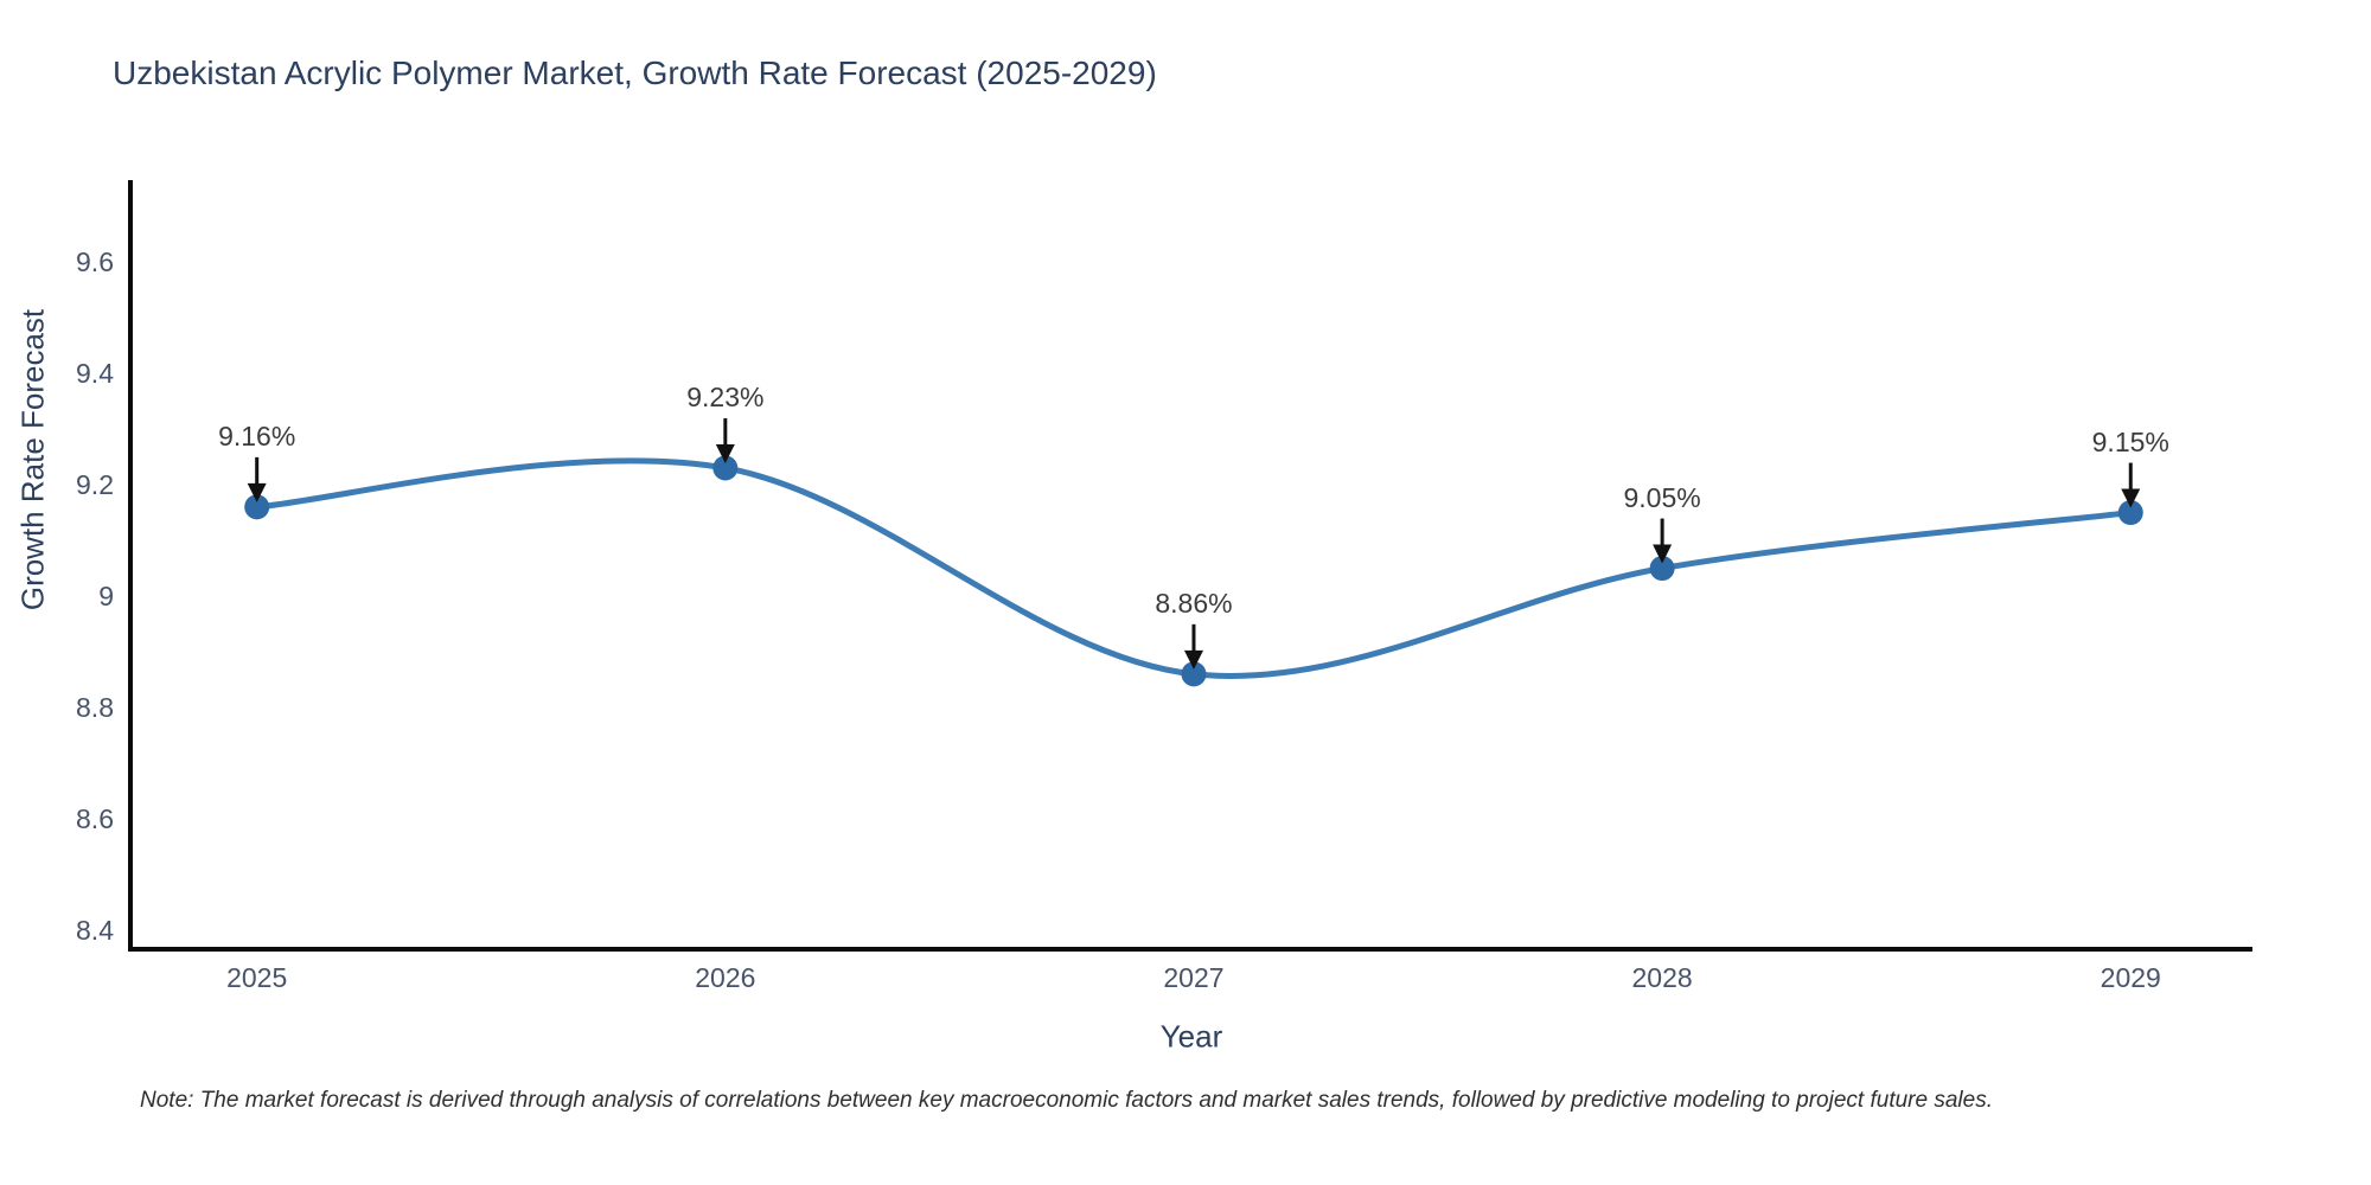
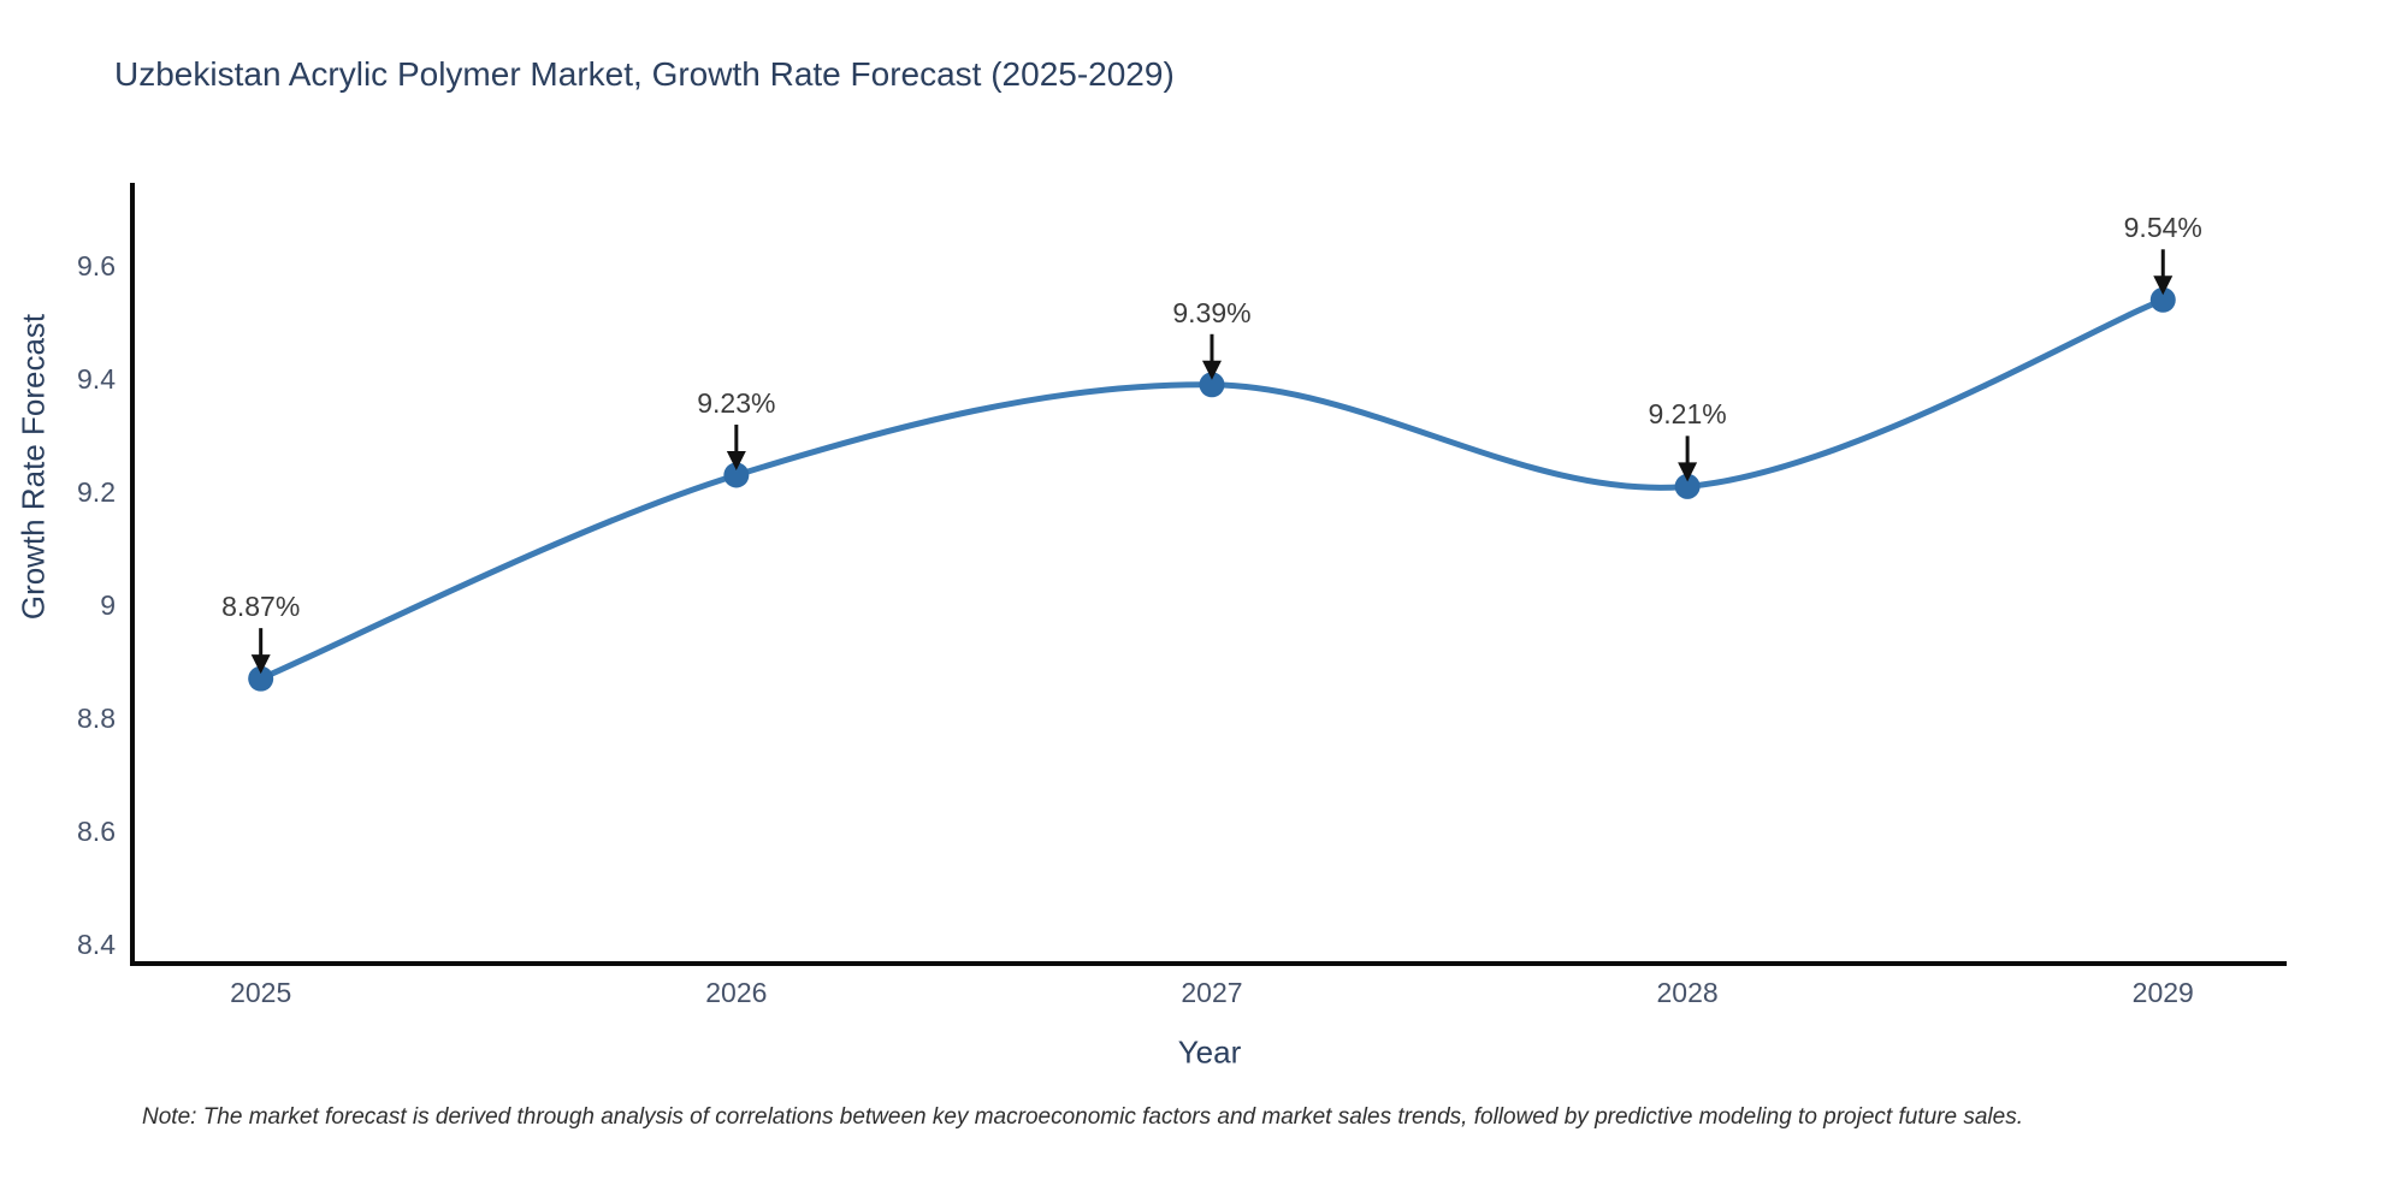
2025: 9.16% -> 8.87%
2027: 8.86% -> 9.39%
2028: 9.05% -> 9.21%
2029: 9.15% -> 9.54%
